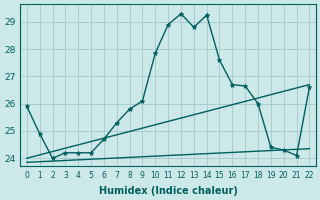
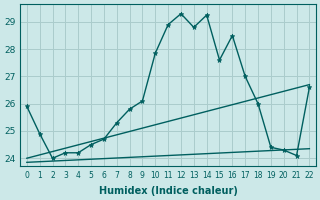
5: 24.20 -> 24.50
16: 26.70 -> 28.50
17: 26.65 -> 27.00
